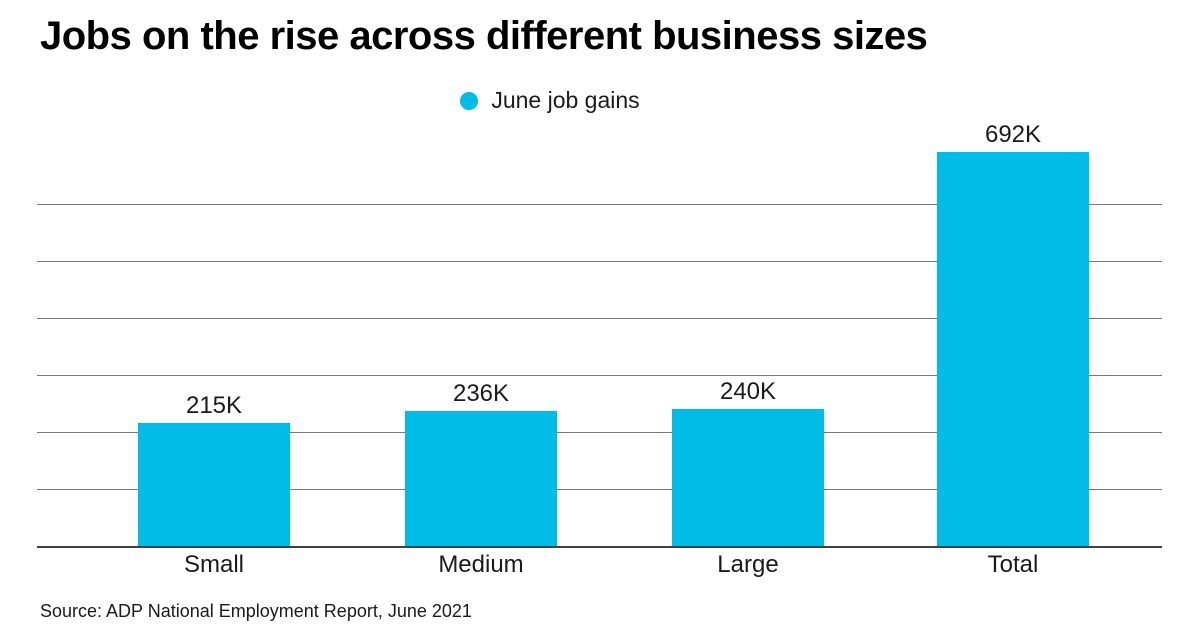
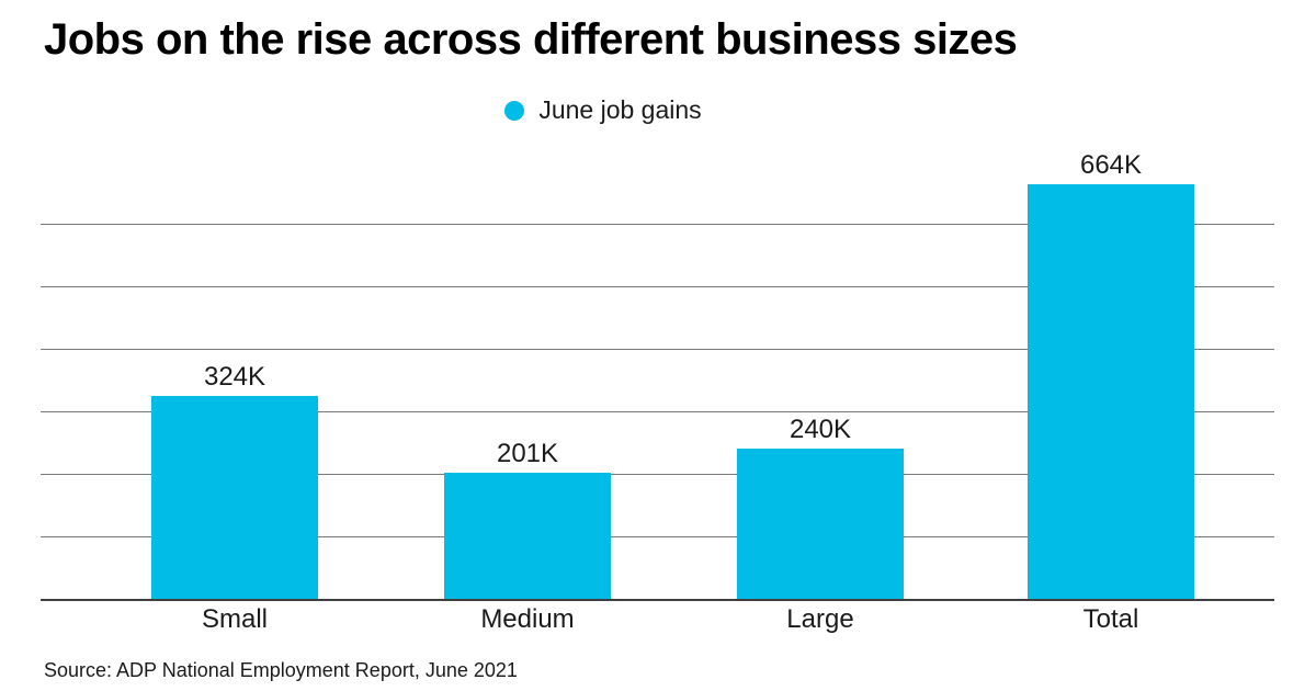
Small: 215K -> 324K
Medium: 236K -> 201K
Total: 692K -> 664K
